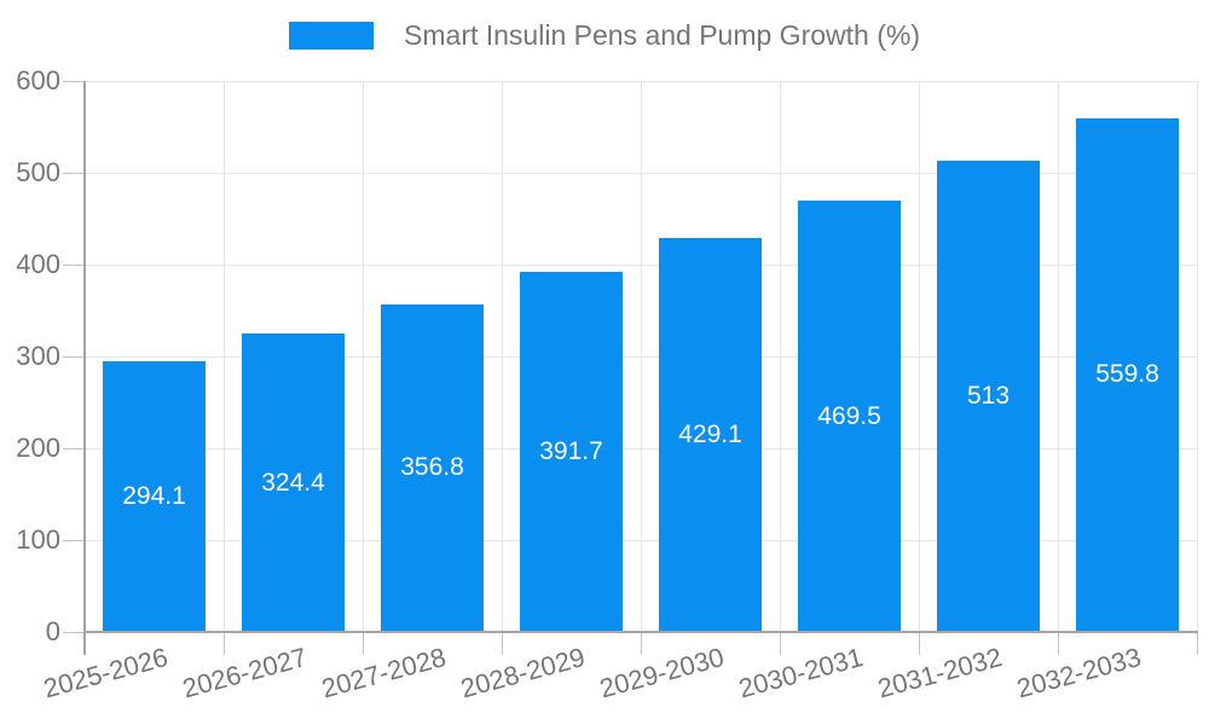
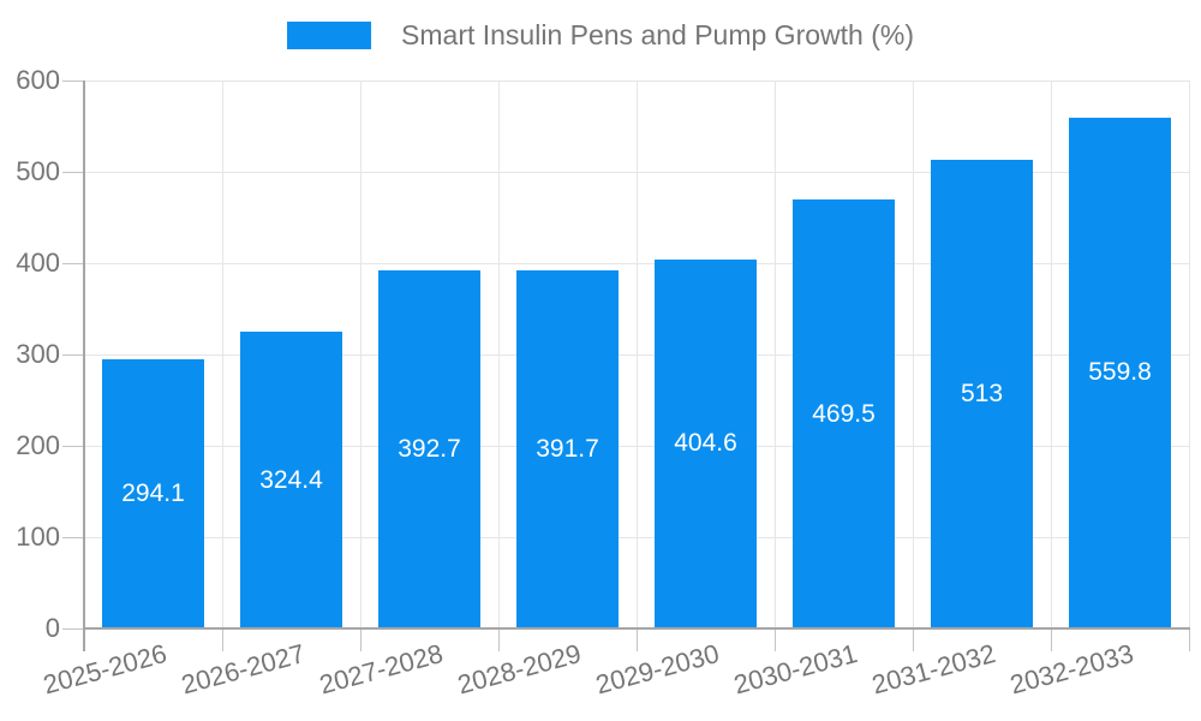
2027-2028: 356.8 -> 392.7
2029-2030: 429.1 -> 404.6
